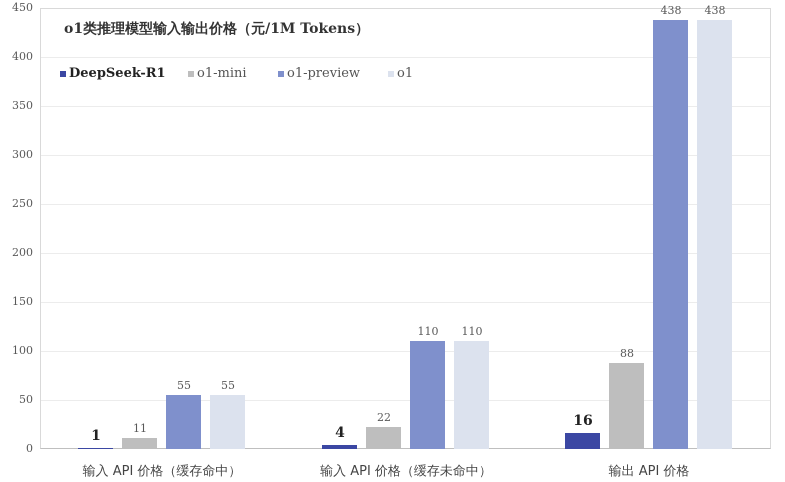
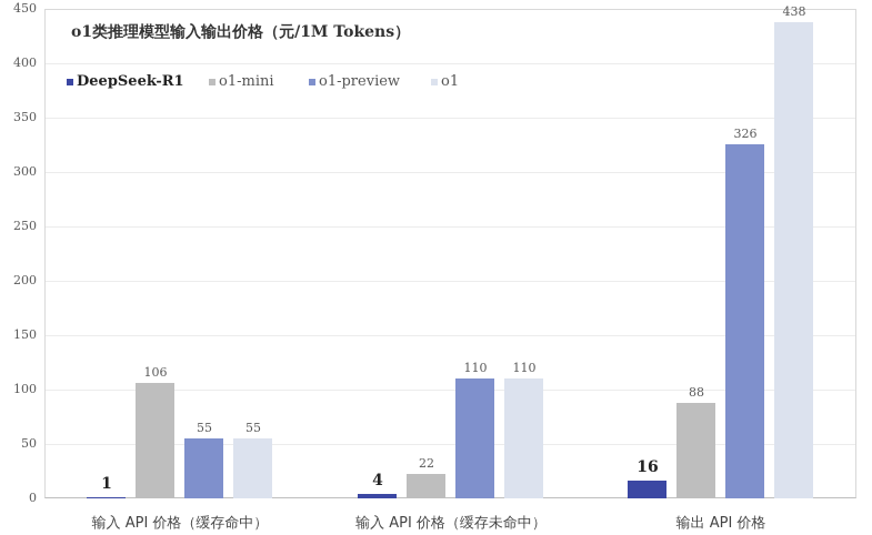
o1-mini/输入 API 价格（缓存命中）: 11 -> 106
o1-preview/输出 API 价格: 438 -> 326
